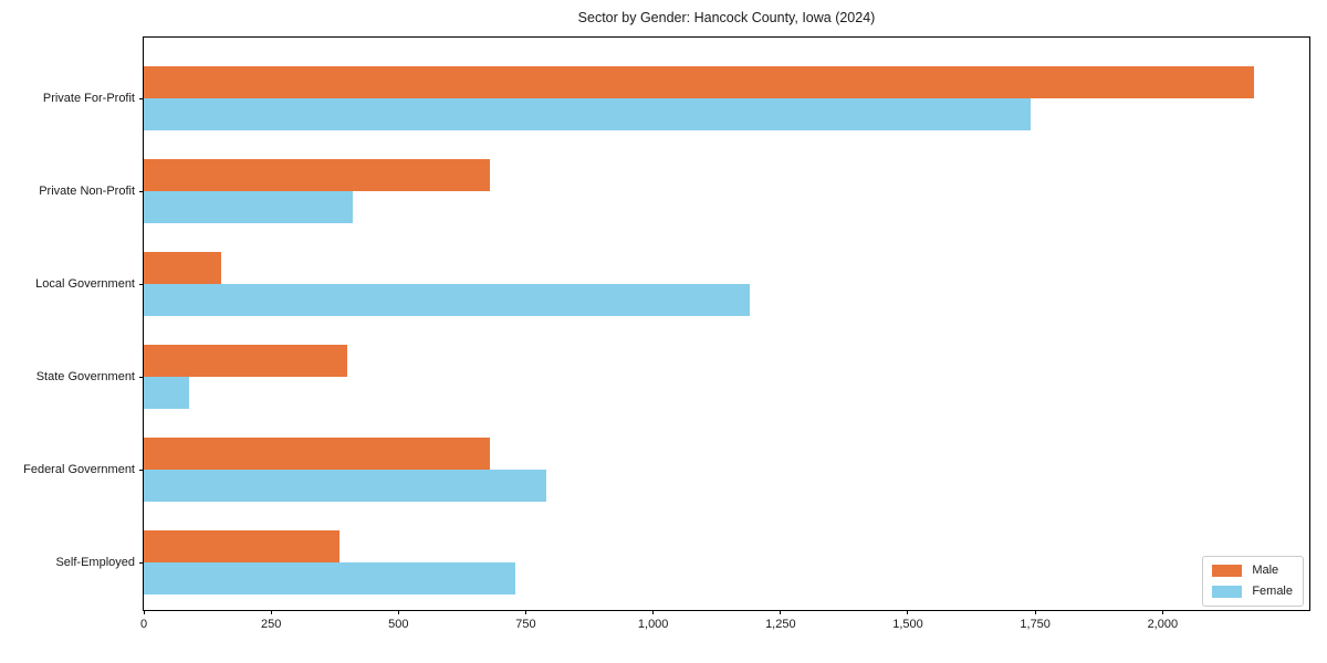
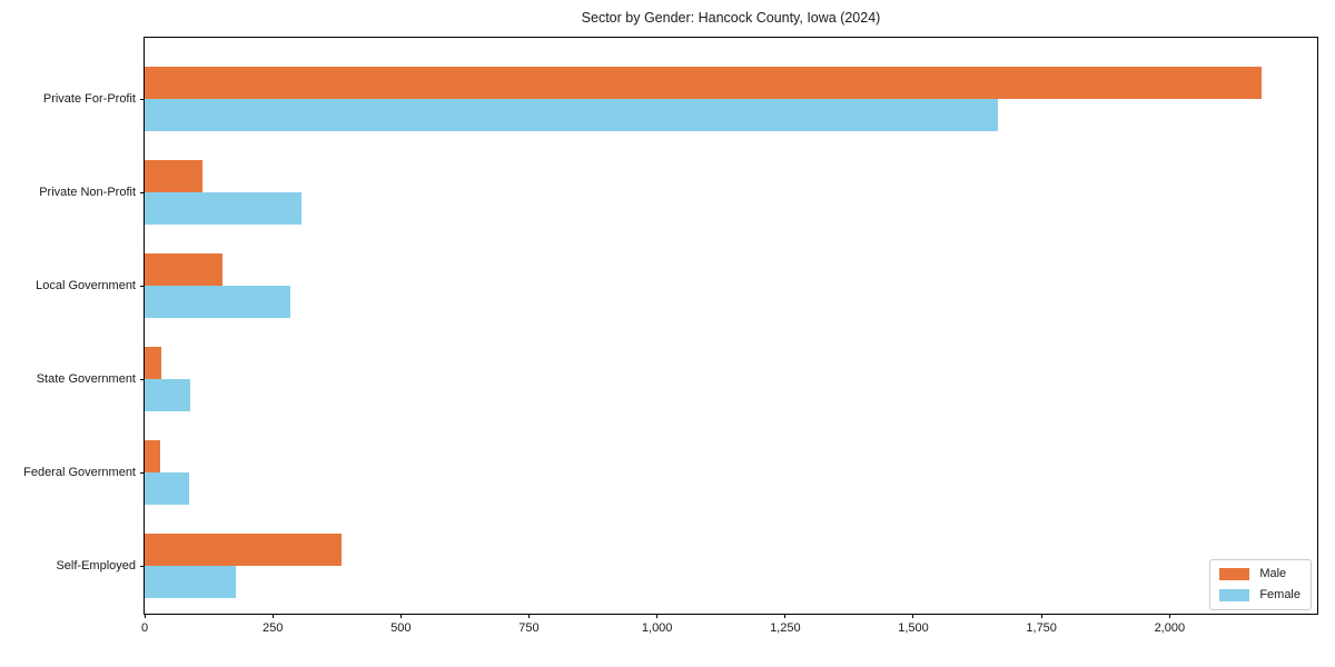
Female/Private For-Profit: 1740 -> 1660
Male/Private Non-Profit: 680 -> 110
Female/Private Non-Profit: 410 -> 310
Female/Local Government: 1190 -> 280
Male/State Government: 400 -> 30
Male/Federal Government: 680 -> 30
Female/Federal Government: 790 -> 90
Female/Self-Employed: 730 -> 180
